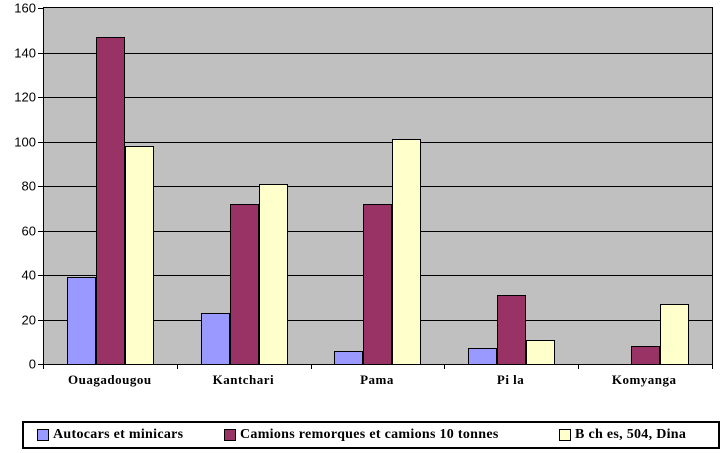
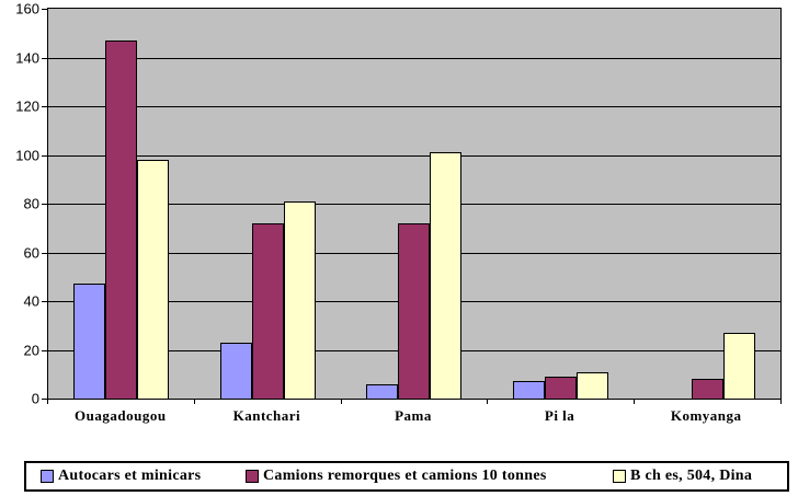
Autocars et minicars/Ouagadougou: 39 -> 47
Camions remorques et camions 10 tonnes/Pi la: 31 -> 9
